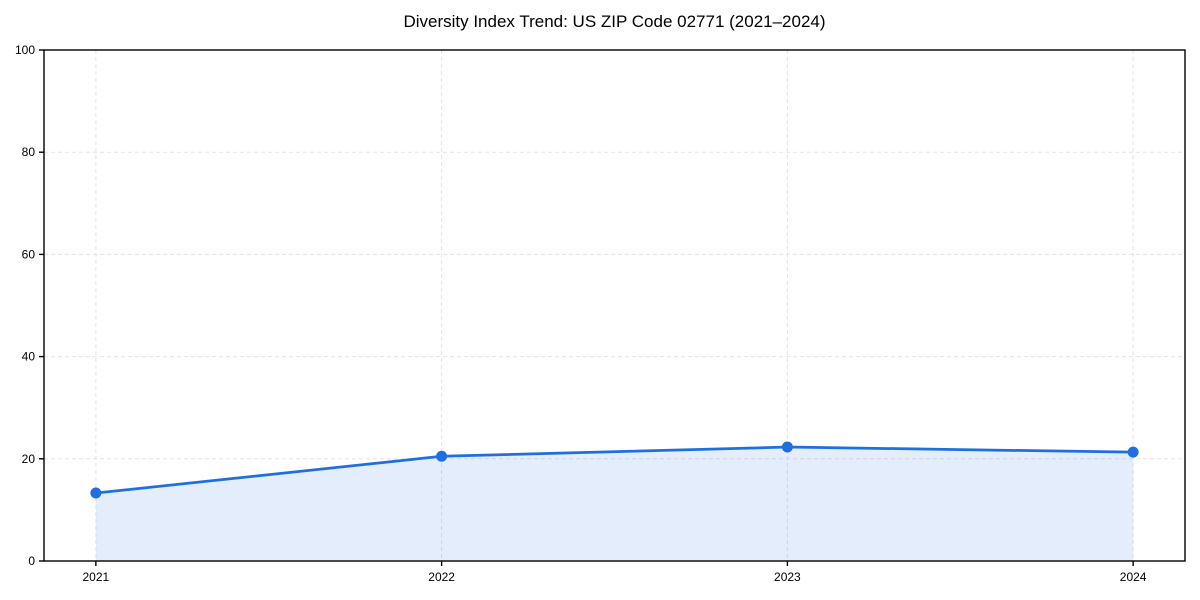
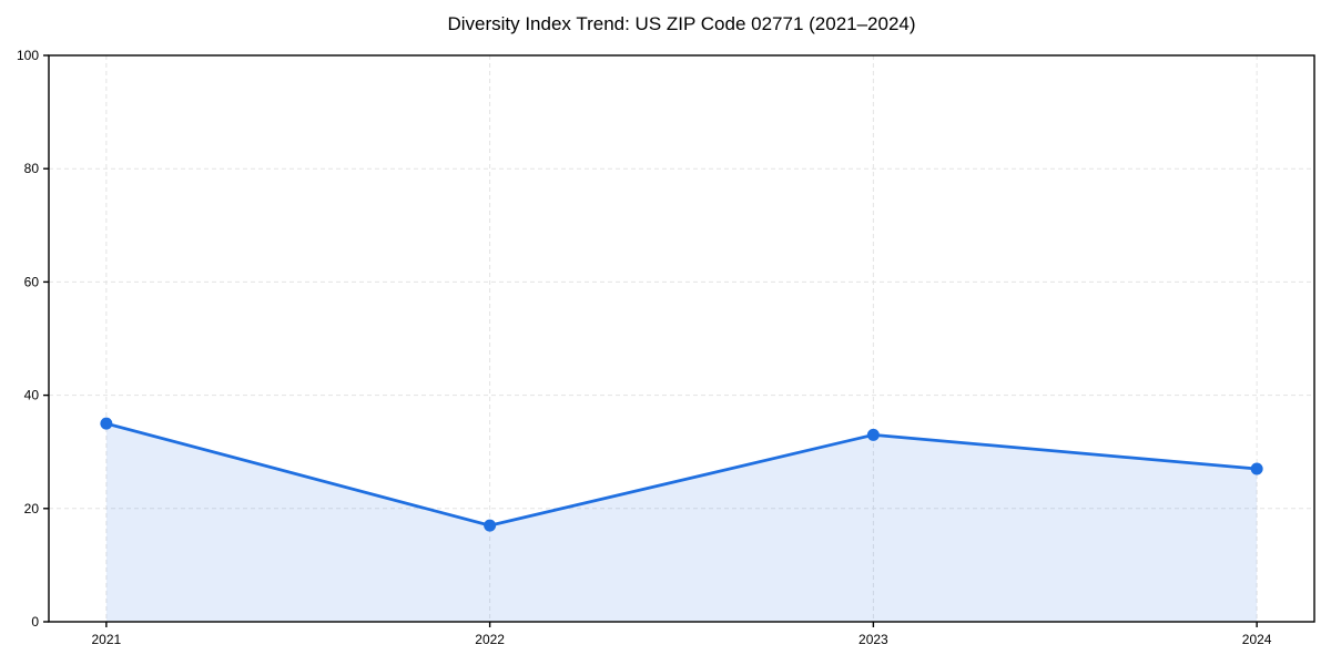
2021: 13 -> 35
2022: 20 -> 17
2023: 22 -> 33
2024: 21 -> 27
